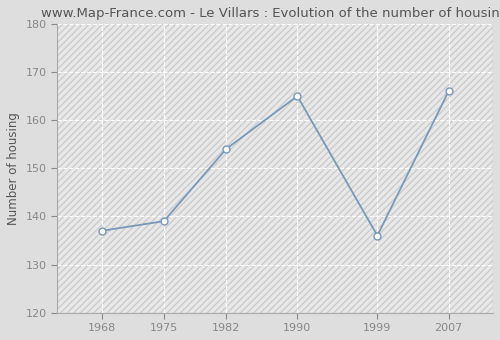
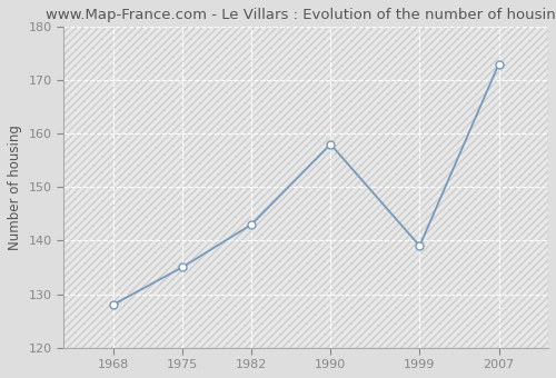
1968: 137 -> 128
1975: 139 -> 135
1982: 154 -> 143
1990: 165 -> 158
1999: 136 -> 139
2007: 166 -> 173
